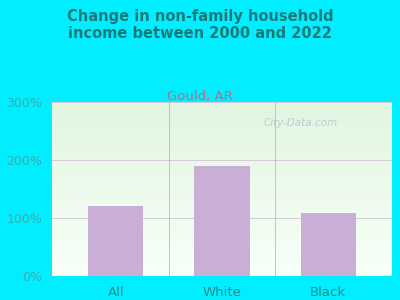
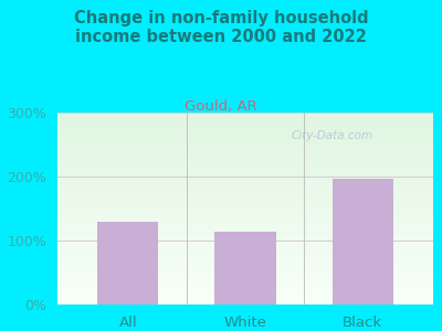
All: 120% -> 130%
White: 190% -> 114%
Black: 108% -> 196%
